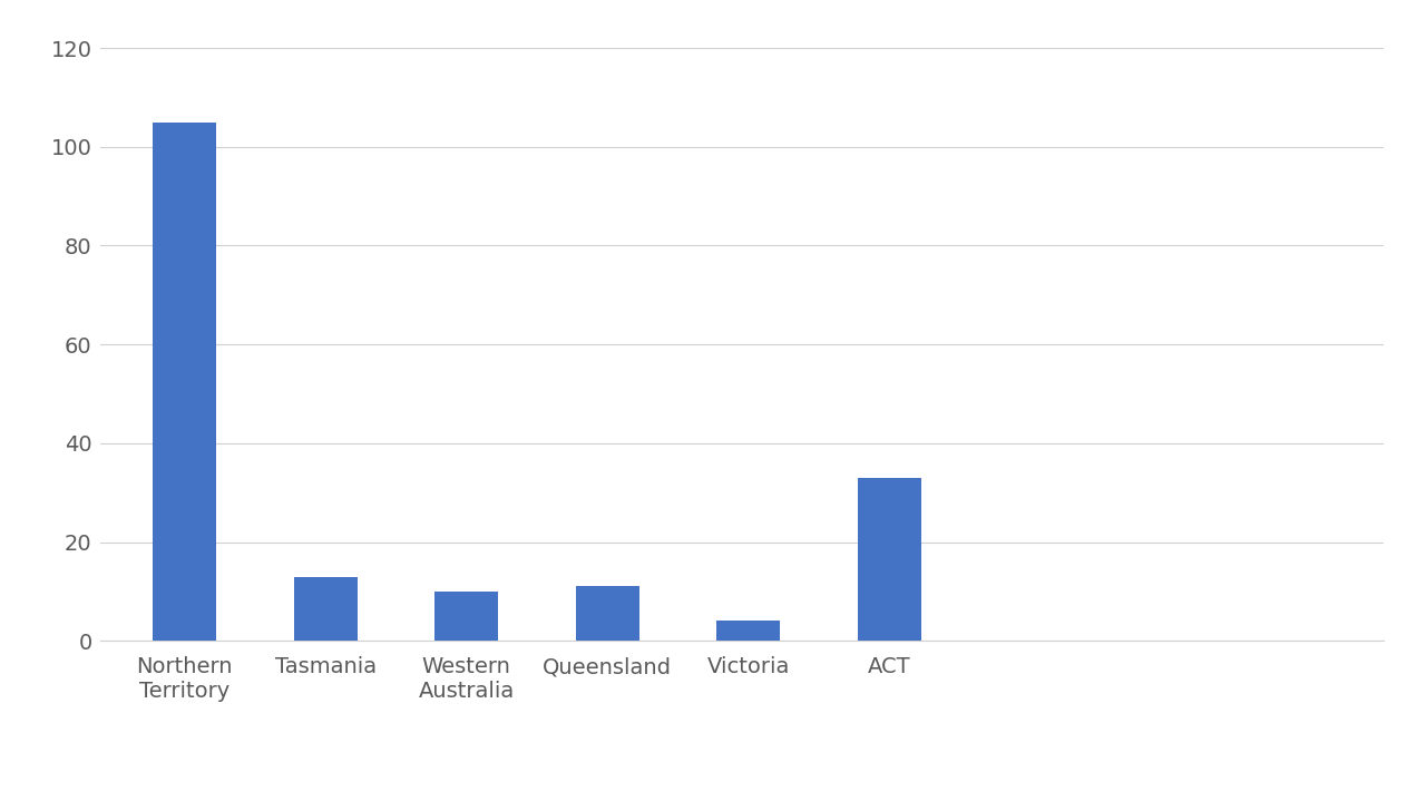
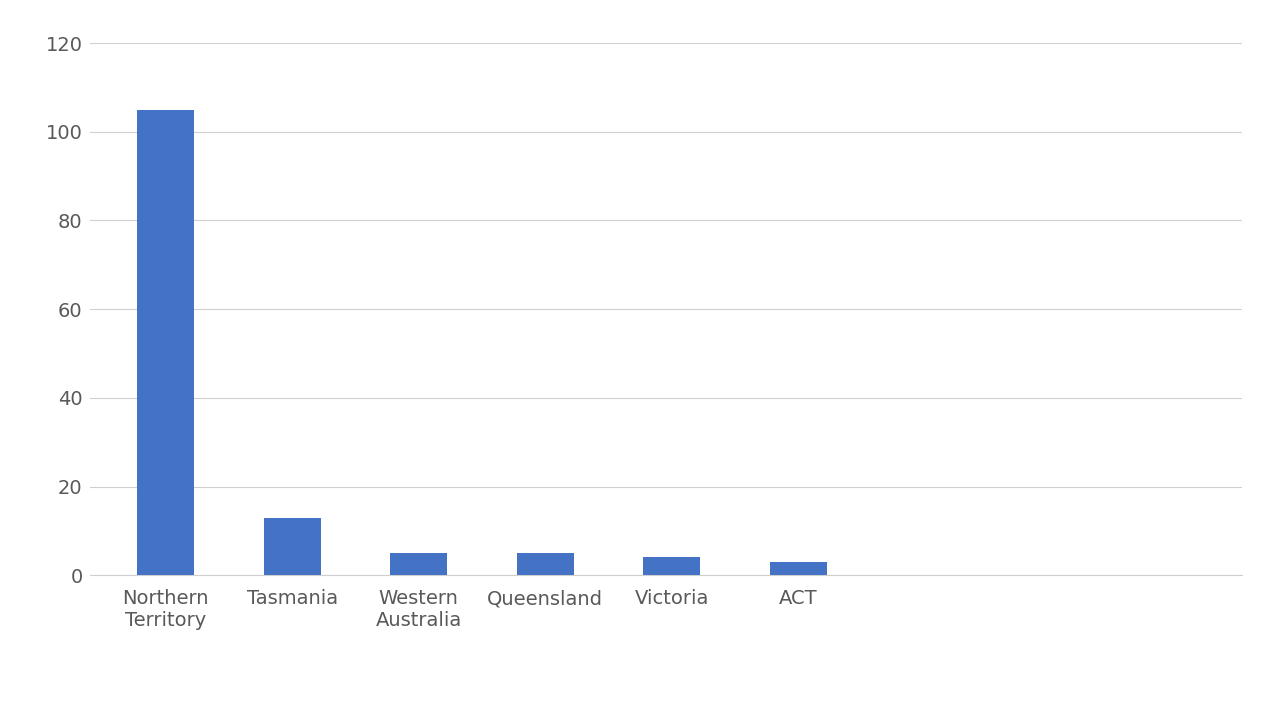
Western Australia: 10 -> 5
Queensland: 11 -> 5
ACT: 33 -> 3
